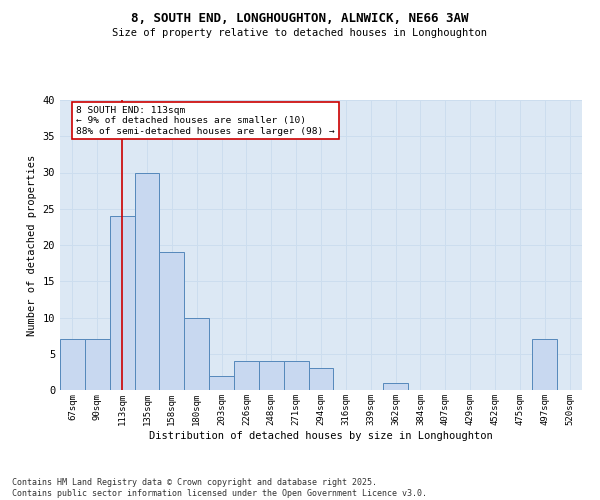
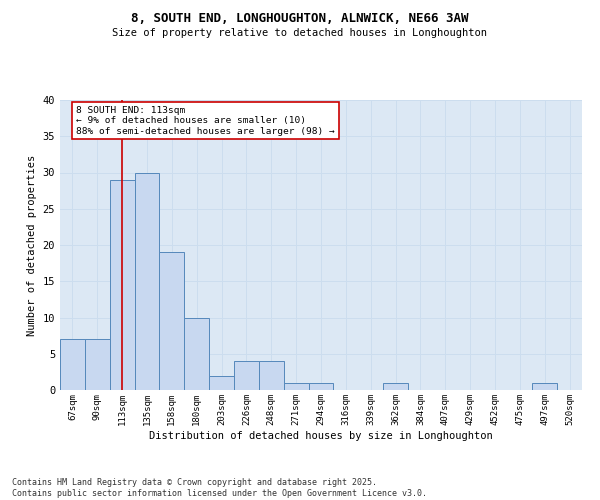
113sqm: 24 -> 29
271sqm: 4 -> 1
294sqm: 3 -> 1
497sqm: 7 -> 1
